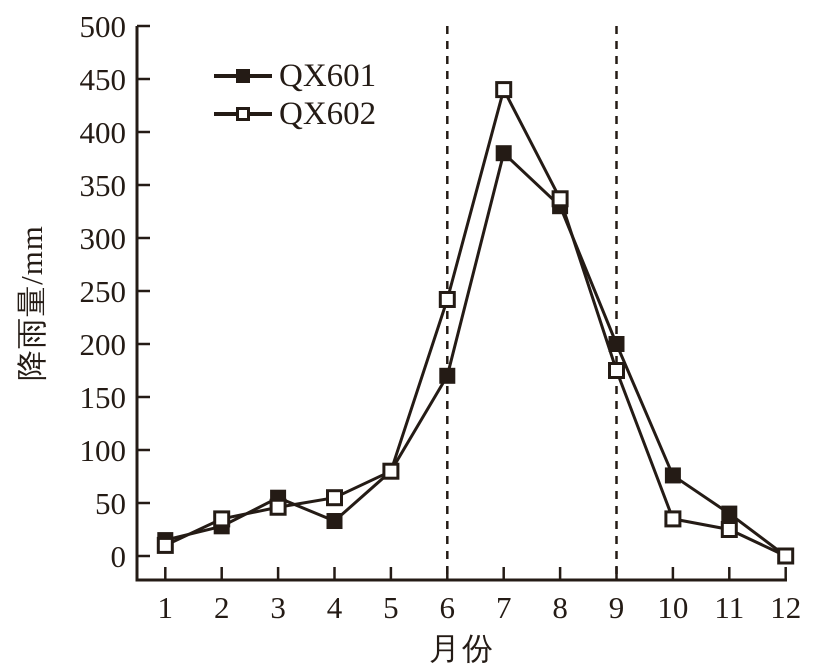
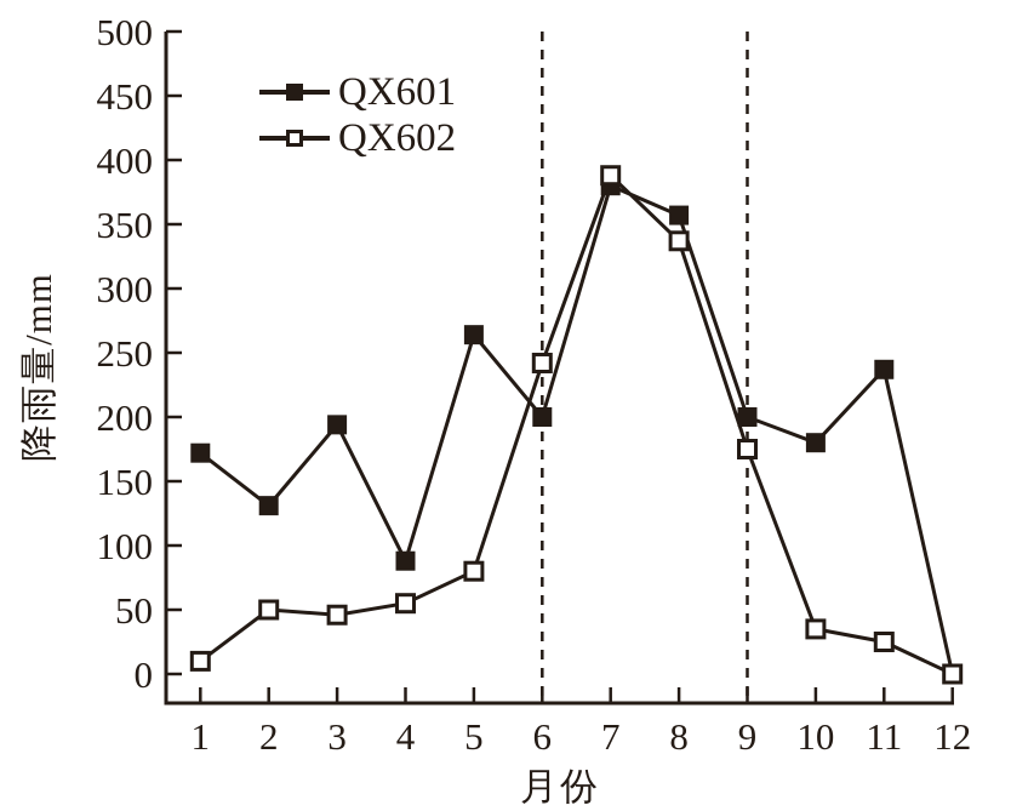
QX601/1: 15 -> 172
QX601/2: 28 -> 131
QX602/2: 35 -> 50
QX601/3: 55 -> 194
QX601/4: 33 -> 88
QX601/5: 80 -> 264
QX601/6: 170 -> 200
QX602/7: 440 -> 388
QX601/8: 330 -> 357
QX601/10: 76 -> 180
QX601/11: 40 -> 237
